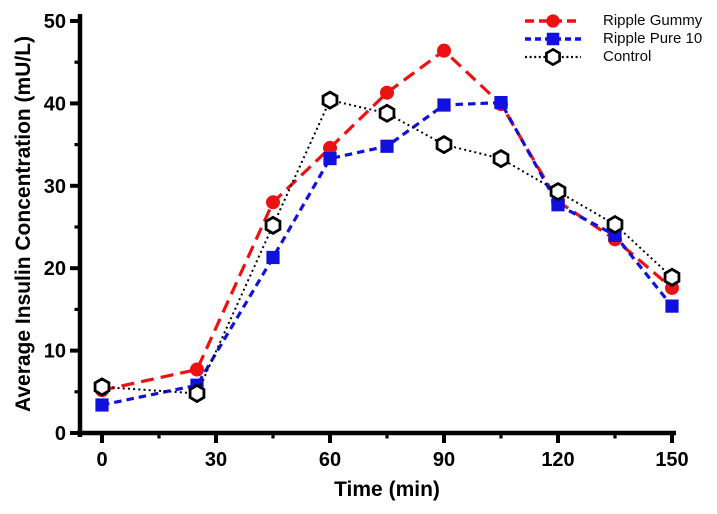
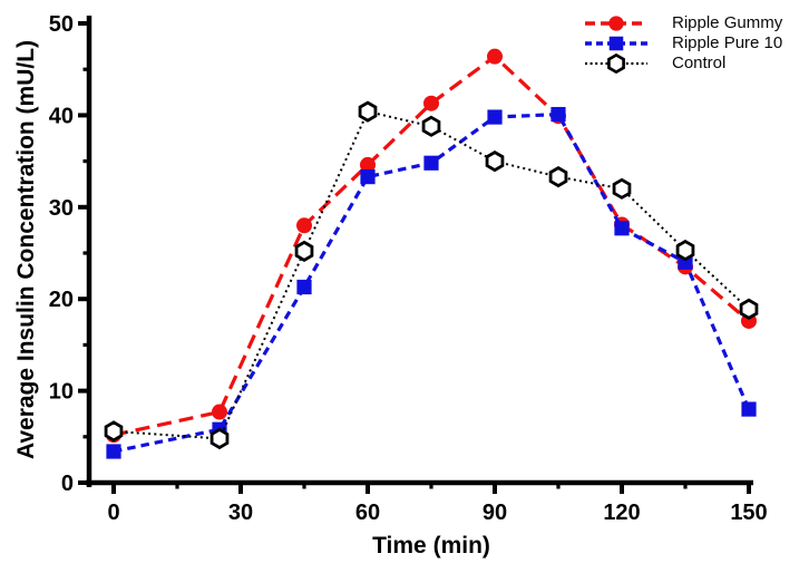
Control/120: 29 -> 32
Ripple Pure 10/150: 15 -> 8
